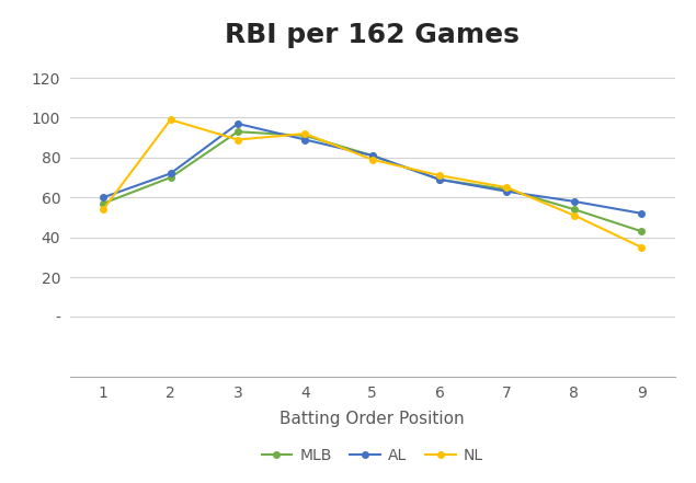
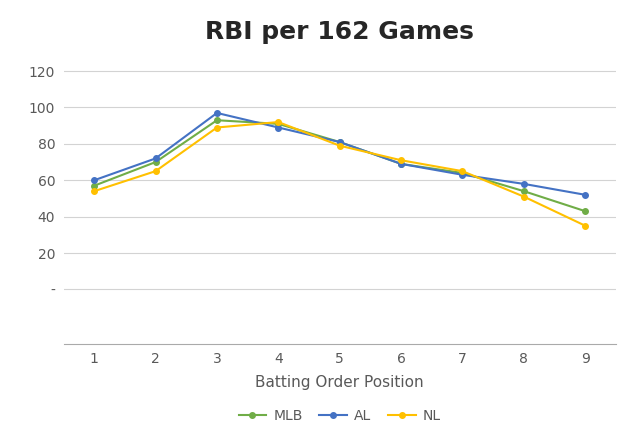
NL/2: 99 -> 65
